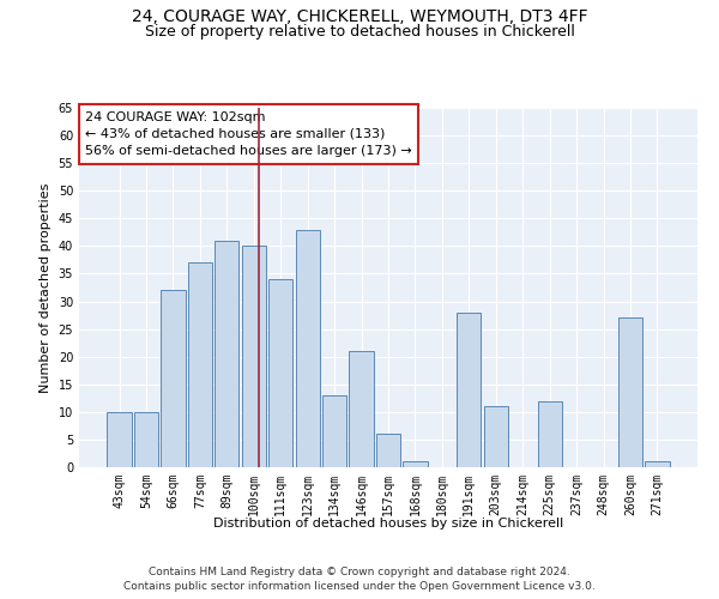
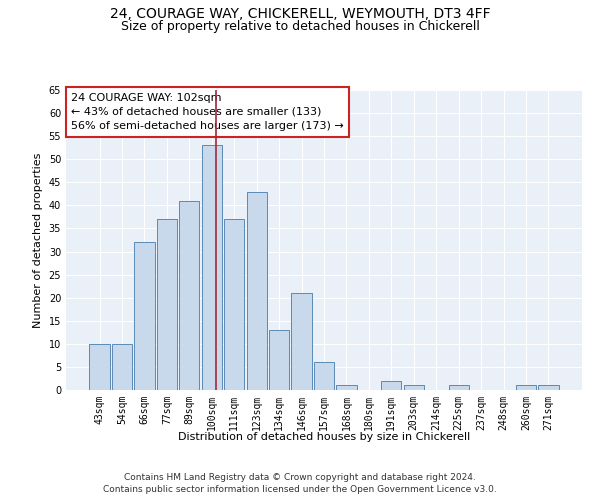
100sqm: 40 -> 53
111sqm: 34 -> 37
191sqm: 28 -> 2
203sqm: 11 -> 1
225sqm: 12 -> 1
260sqm: 27 -> 1
